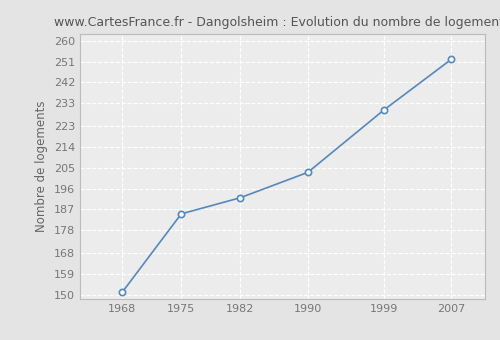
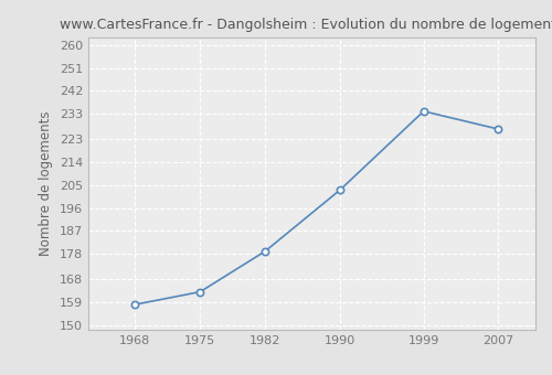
1968: 151 -> 158
1975: 185 -> 163
1982: 192 -> 179
1999: 230 -> 234
2007: 252 -> 227
